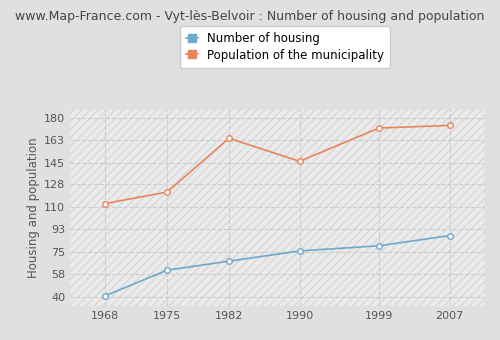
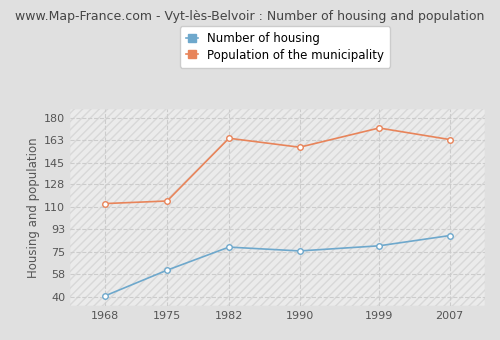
Population of the municipality/1975: 122 -> 115
Number of housing/1982: 68 -> 79
Population of the municipality/1990: 146 -> 157
Population of the municipality/2007: 174 -> 163
